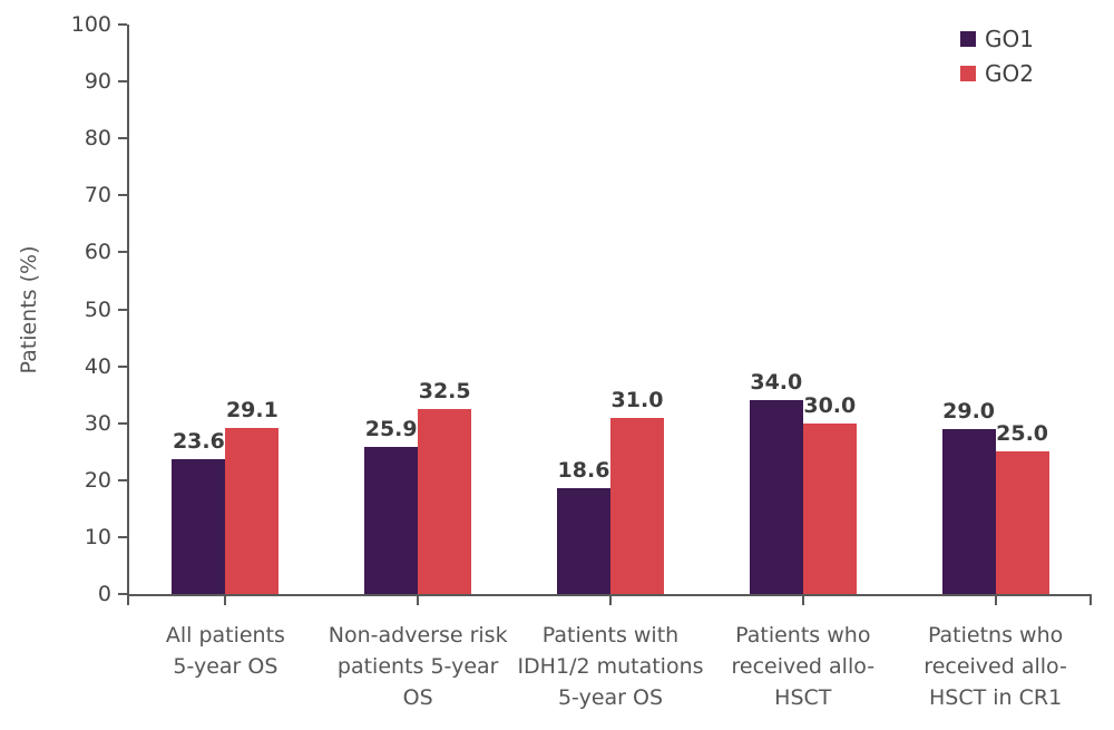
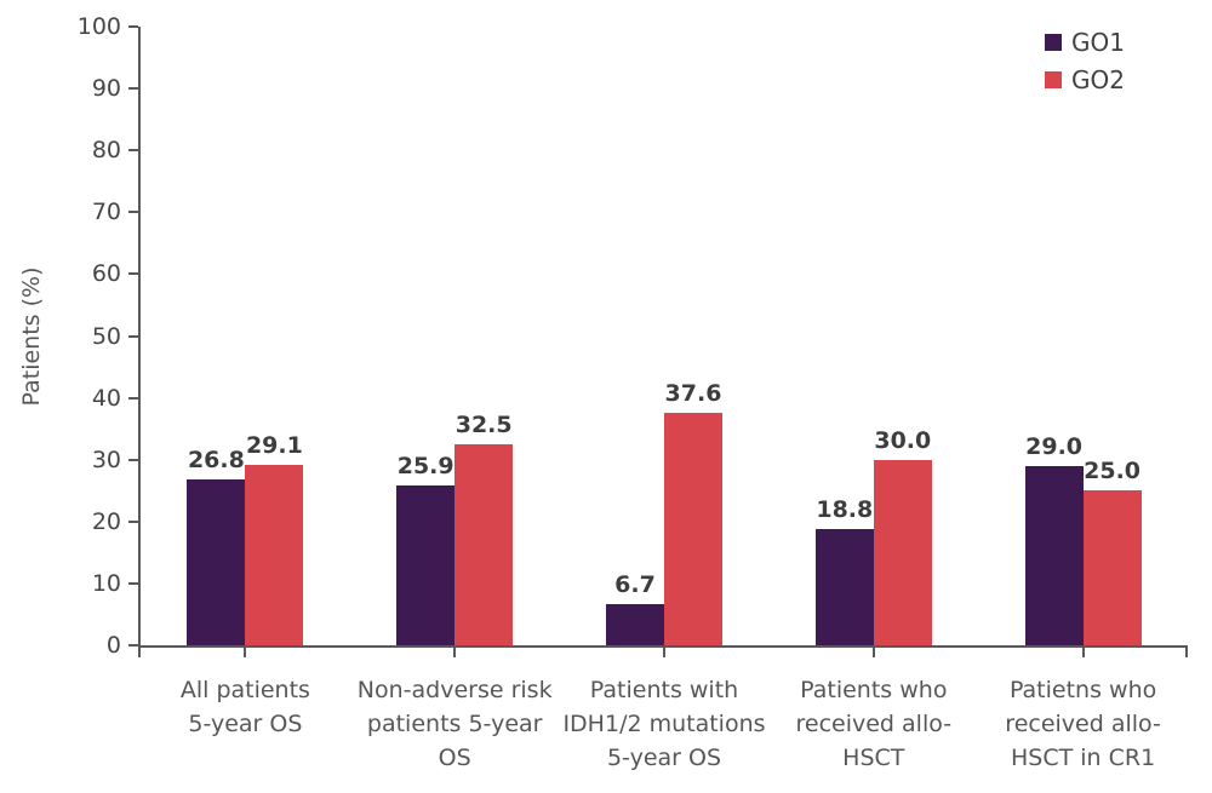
GO1/All patients 5-year OS: 23.6 -> 26.8
GO1/Patients with IDH1/2 mutations 5-year OS: 18.6 -> 6.7
GO2/Patients with IDH1/2 mutations 5-year OS: 31.0 -> 37.6
GO1/Patients who received allo-HSCT: 34.0 -> 18.8
